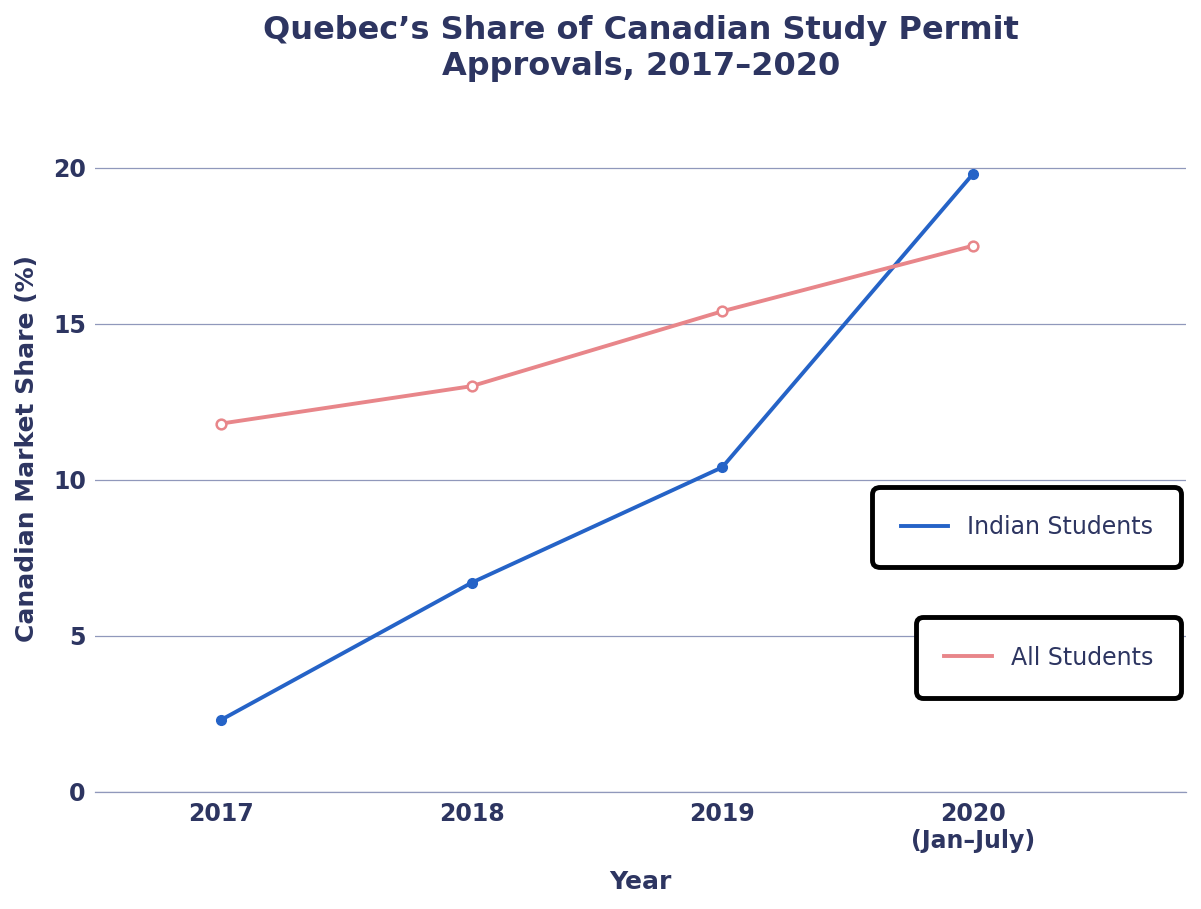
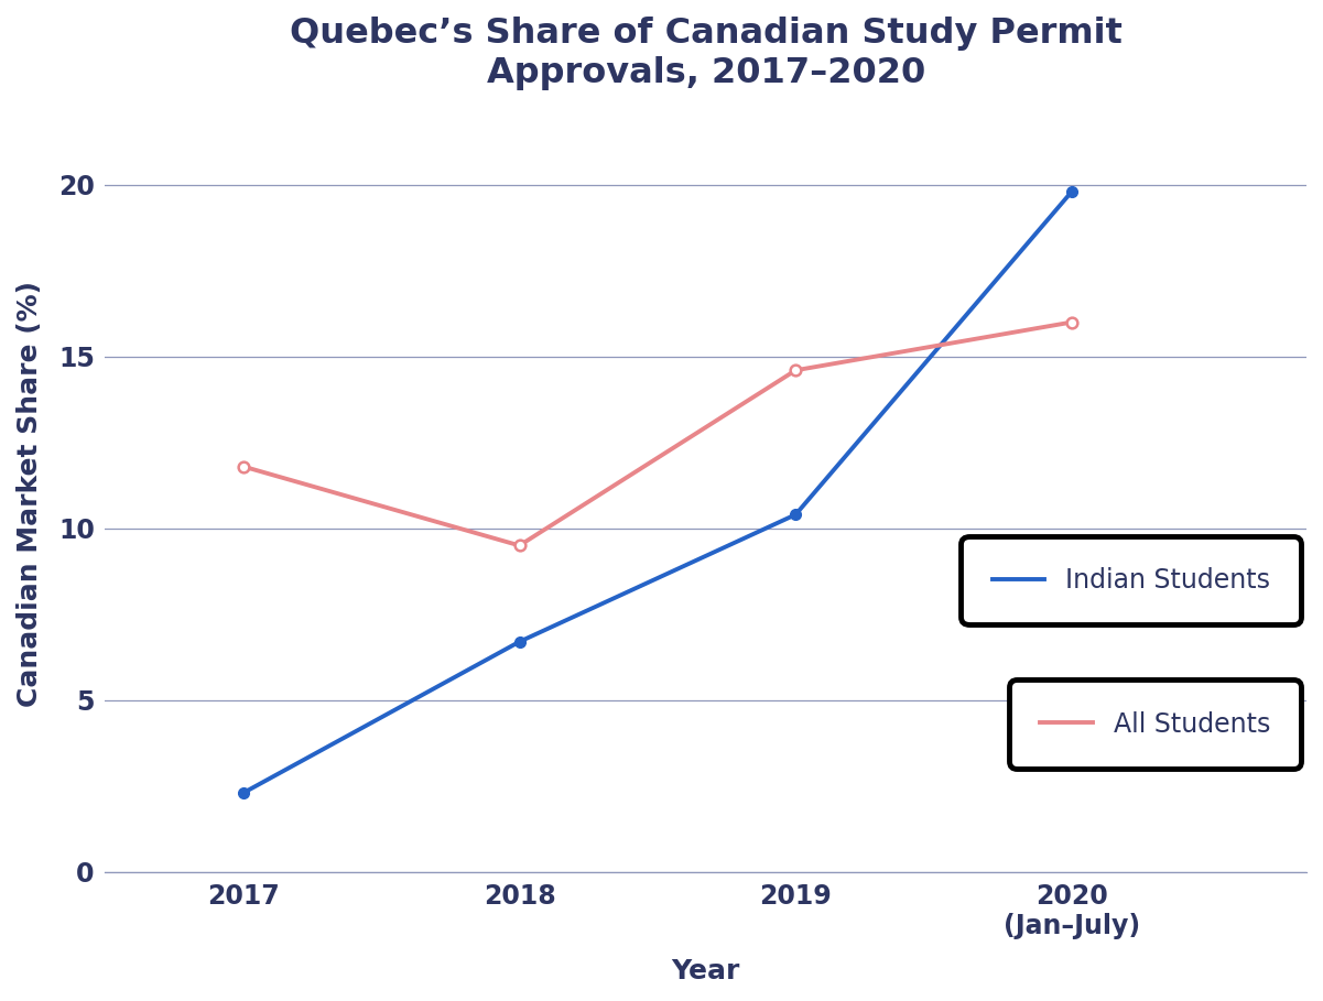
All Students/2018: 13.0 -> 9.5
All Students/2019: 15.4 -> 14.6
All Students/2020 (Jan–July): 17.5 -> 16.0
